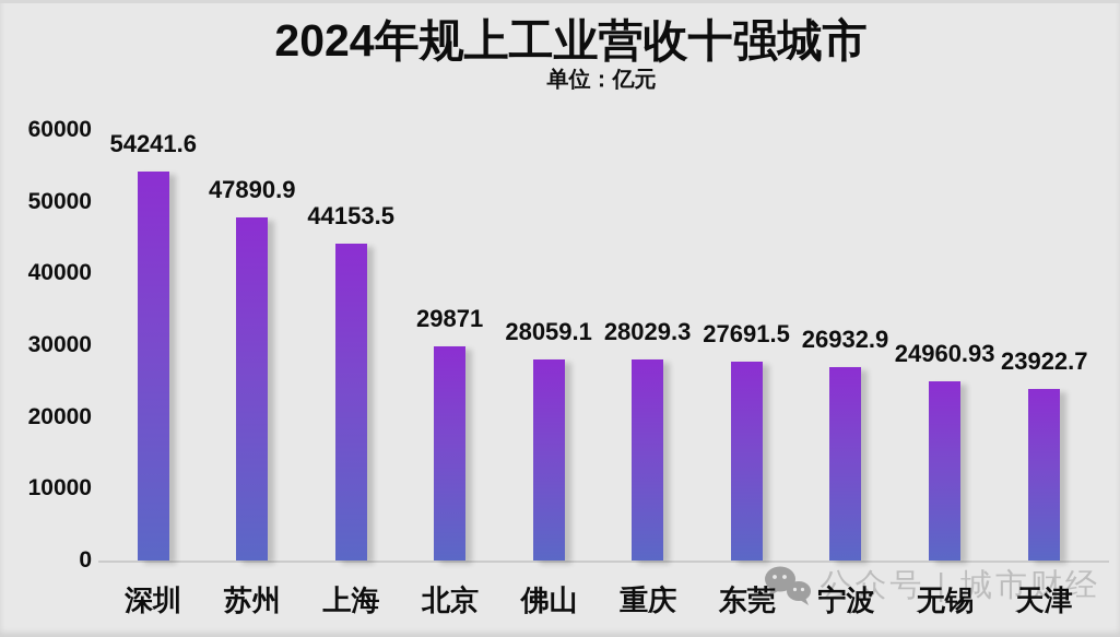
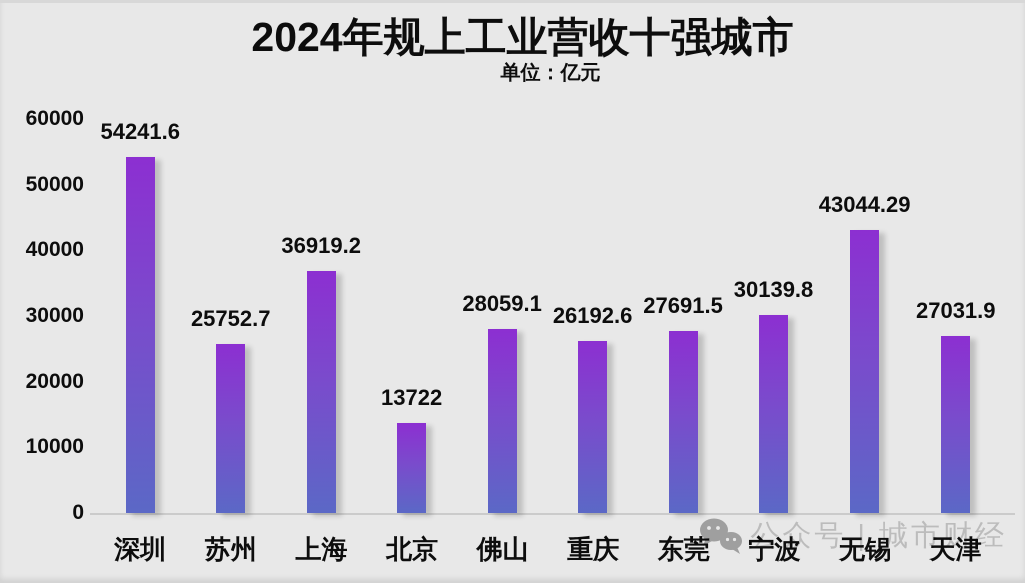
苏州: 47890.9 -> 25752.7
上海: 44153.5 -> 36919.2
北京: 29871 -> 13722
重庆: 28029.3 -> 26192.6
宁波: 26932.9 -> 30139.8
无锡: 24960.93 -> 43044.29
天津: 23922.7 -> 27031.9
